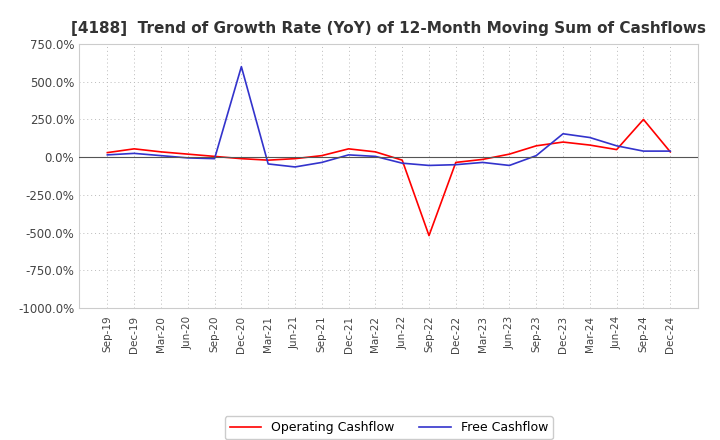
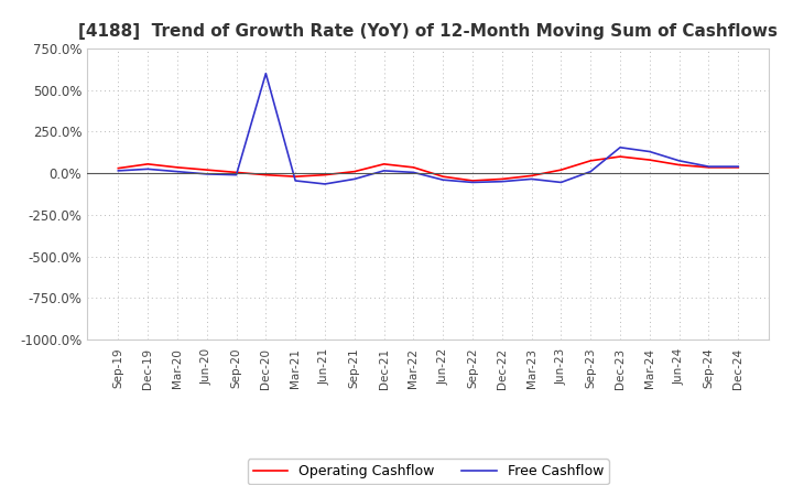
Operating Cashflow/Sep-22: -520% -> -40%
Operating Cashflow/Sep-24: 250% -> 40%
